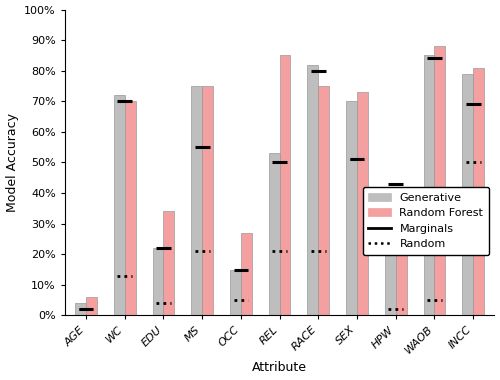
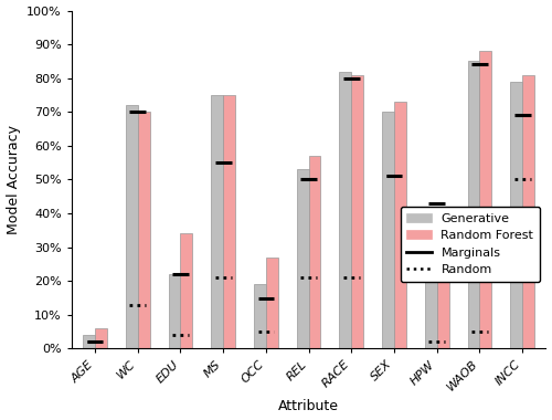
Generative/OCC: 15% -> 19%
Random Forest/REL: 85% -> 57%
Random Forest/RACE: 75% -> 81%
